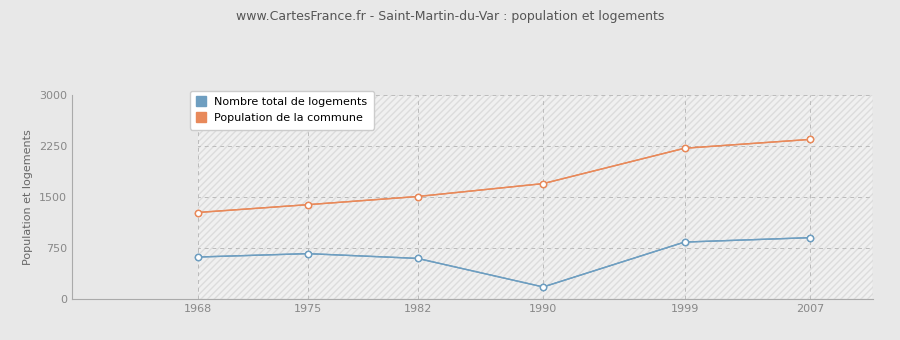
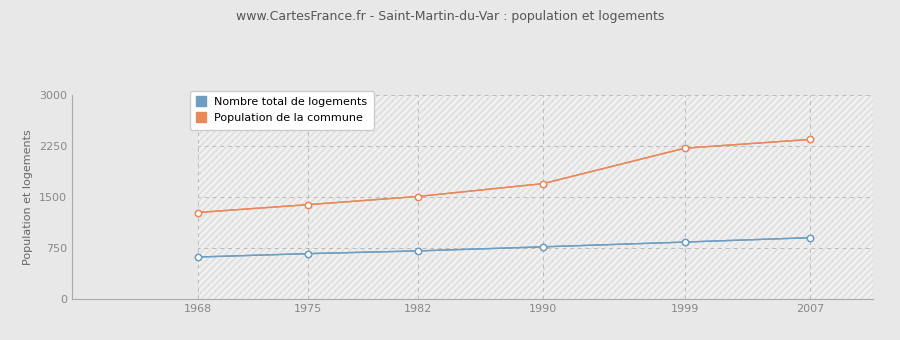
Nombre total de logements/1982: 600 -> 710
Nombre total de logements/1990: 180 -> 770
